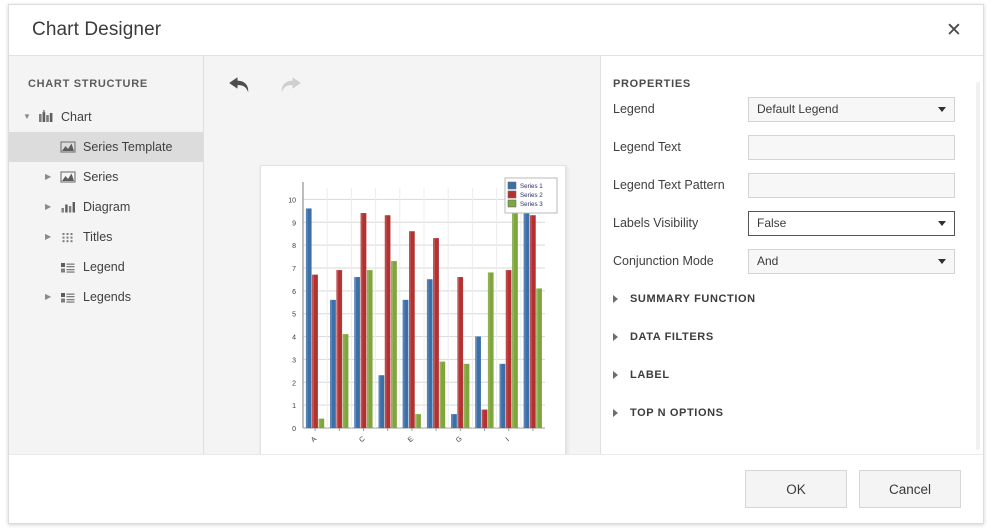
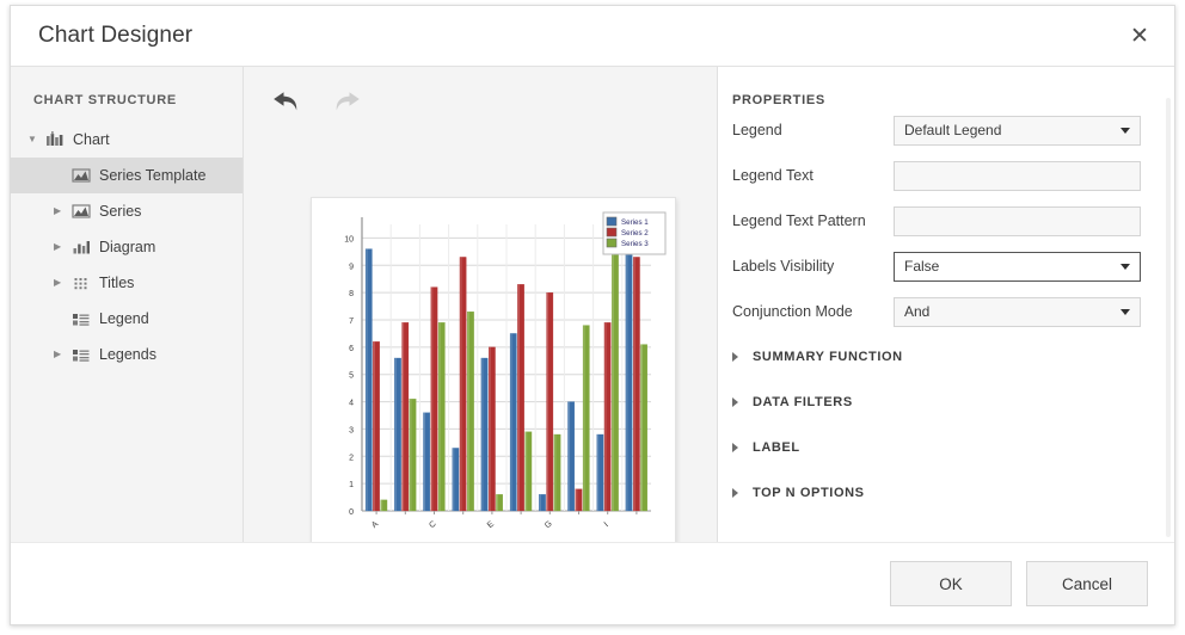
Series 2/A: 6.7 -> 6.2
Series 1/C: 6.6 -> 3.6
Series 2/C: 9.4 -> 8.2
Series 2/E: 8.6 -> 6.0
Series 2/G: 6.6 -> 8.0
